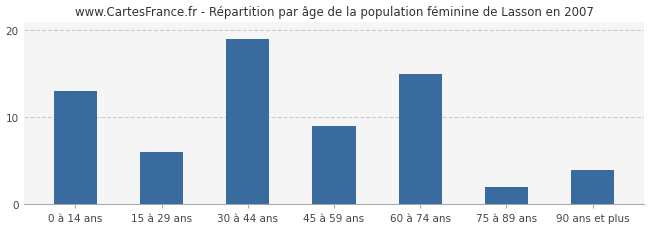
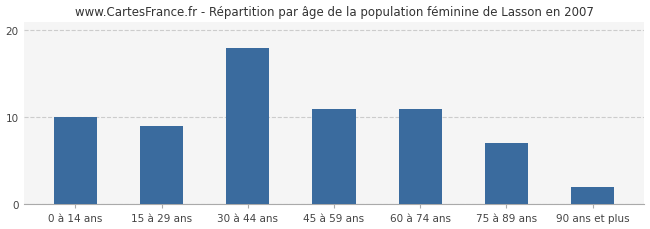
0 à 14 ans: 13 -> 10
15 à 29 ans: 6 -> 9
30 à 44 ans: 19 -> 18
45 à 59 ans: 9 -> 11
60 à 74 ans: 15 -> 11
75 à 89 ans: 2 -> 7
90 ans et plus: 4 -> 2
